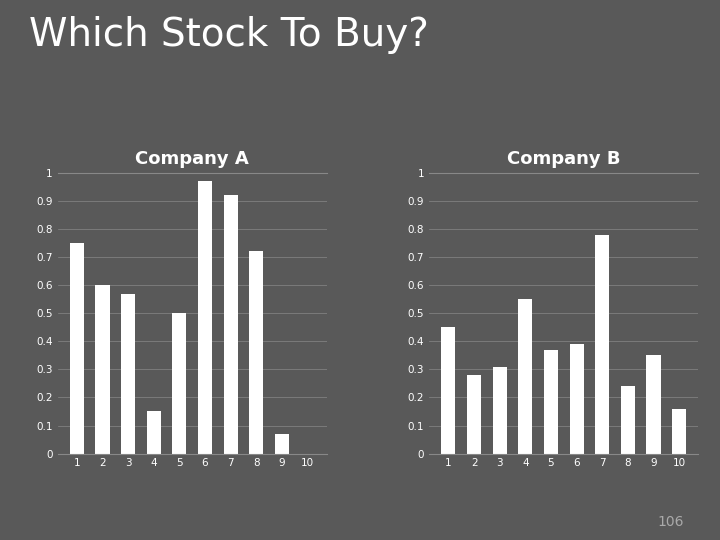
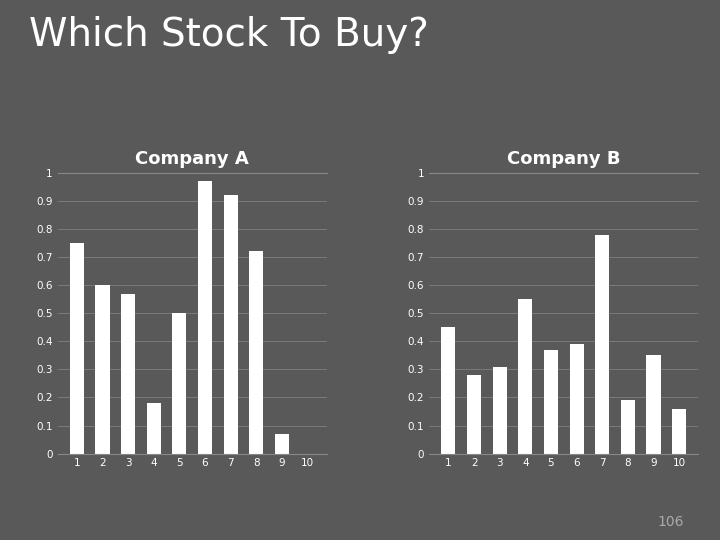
Company A/4: 0.15 -> 0.18
Company B/8: 0.24 -> 0.19
